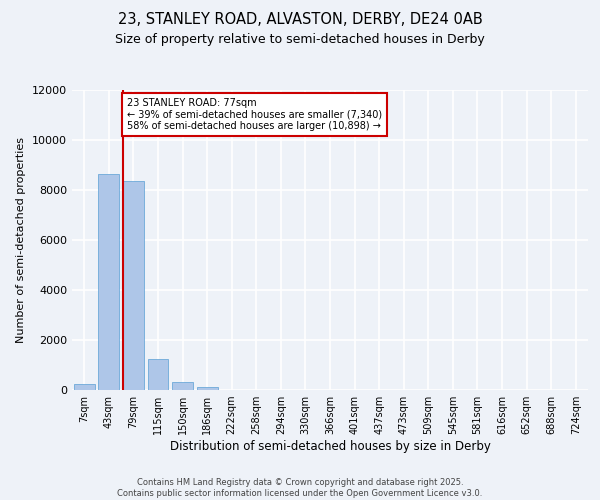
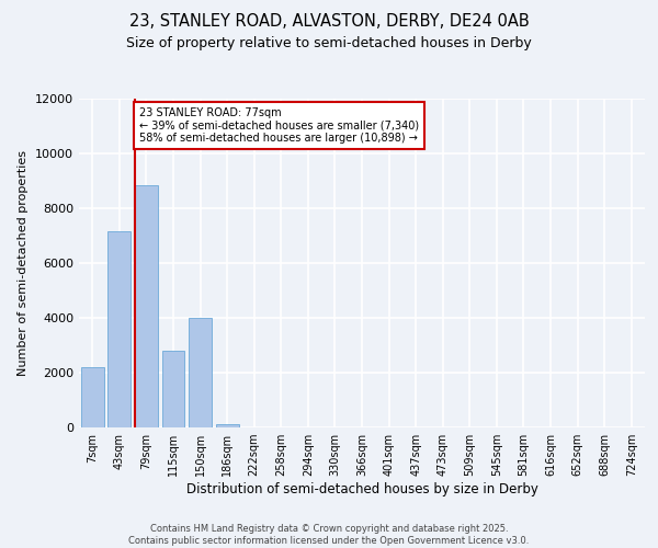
7sqm: 230 -> 2200
43sqm: 8650 -> 7150
79sqm: 8380 -> 8850
115sqm: 1230 -> 2800
150sqm: 340 -> 4000
